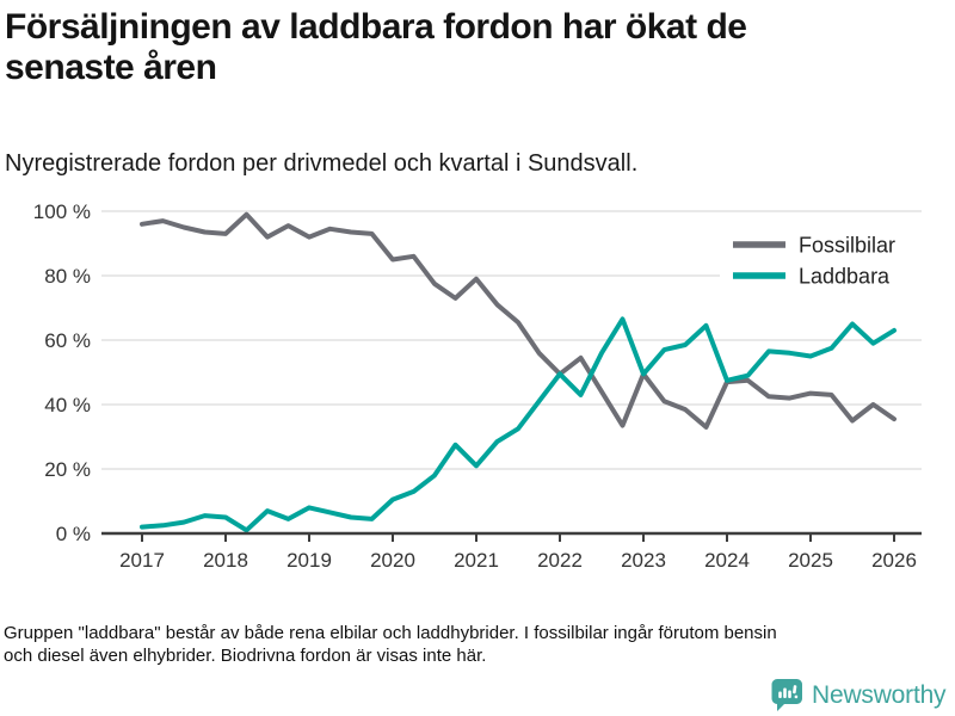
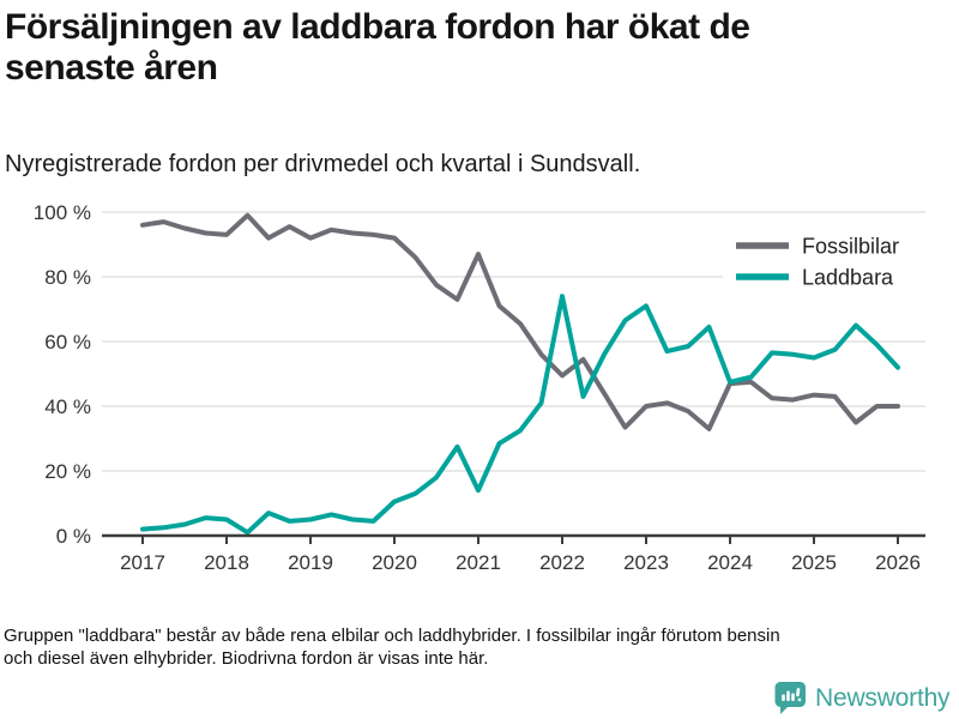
Laddbara/2019: 8% -> 5%
Fossilbilar/2020: 85% -> 92%
Fossilbilar/2021: 79% -> 87%
Laddbara/2021: 21% -> 14%
Laddbara/2022: 50% -> 74%
Fossilbilar/2023: 50% -> 40%
Laddbara/2023: 50% -> 71%
Fossilbilar/2026: 36% -> 40%
Laddbara/2026: 63% -> 52%
